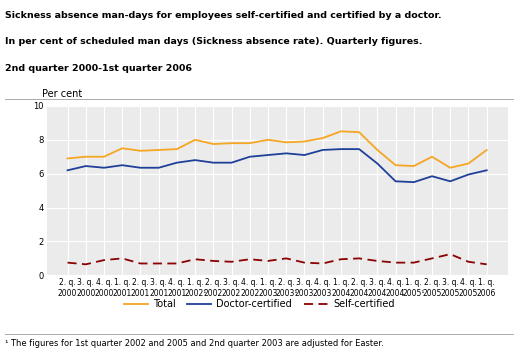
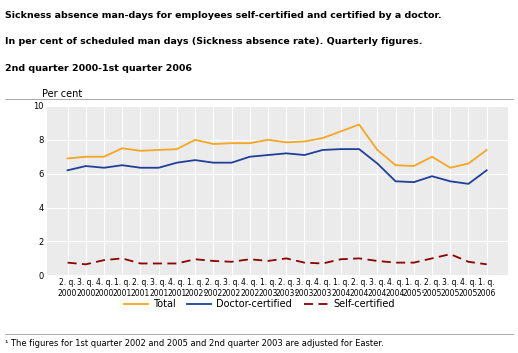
Total/2. q. 2004: 8.4 -> 8.9
Doctor-certified/4. q. 2005: 6.0 -> 5.4
